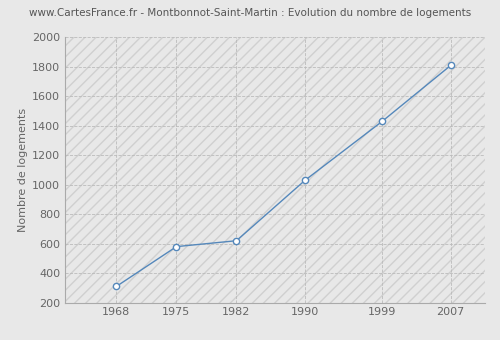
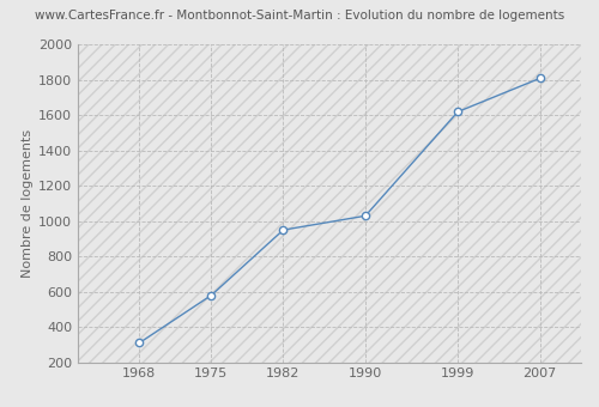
1982: 620 -> 950
1999: 1430 -> 1620
